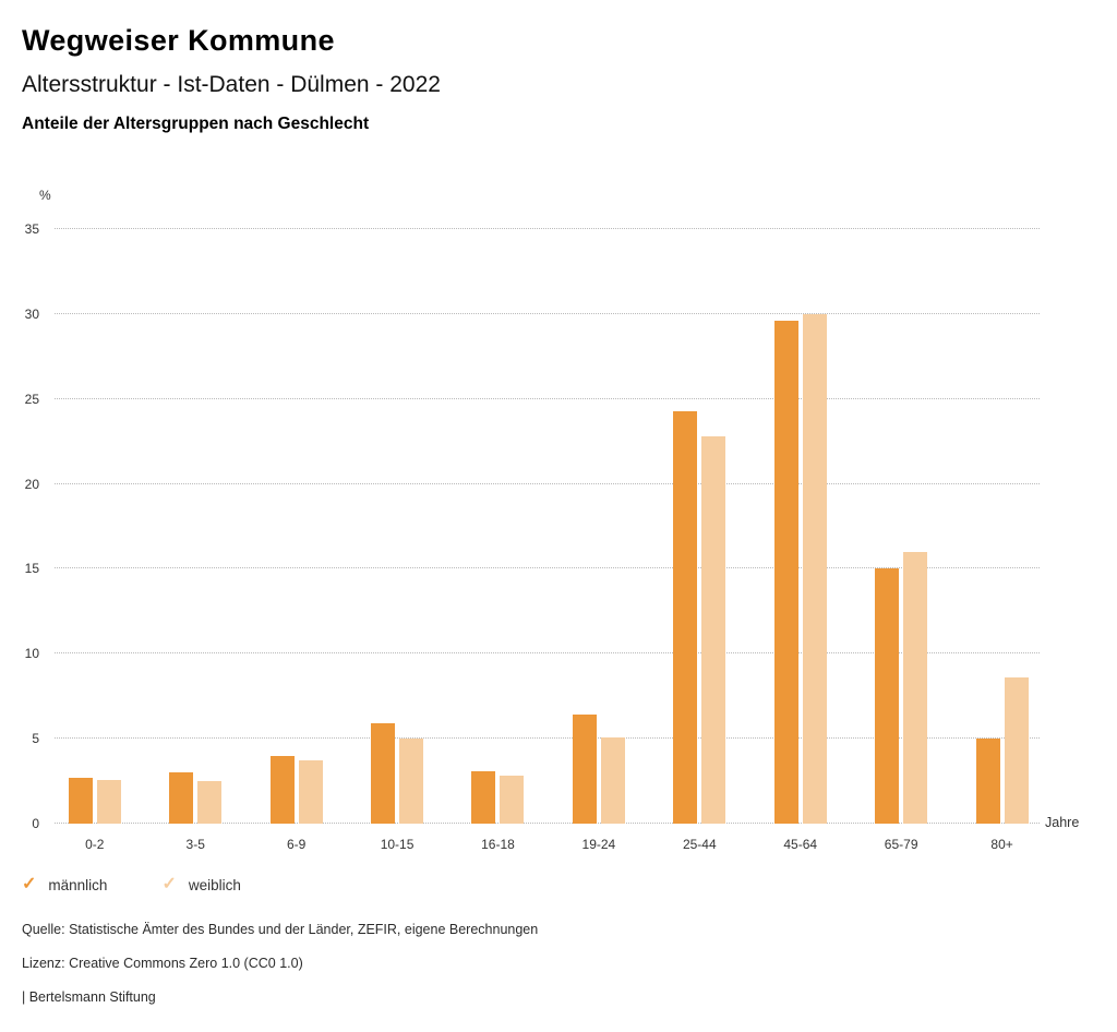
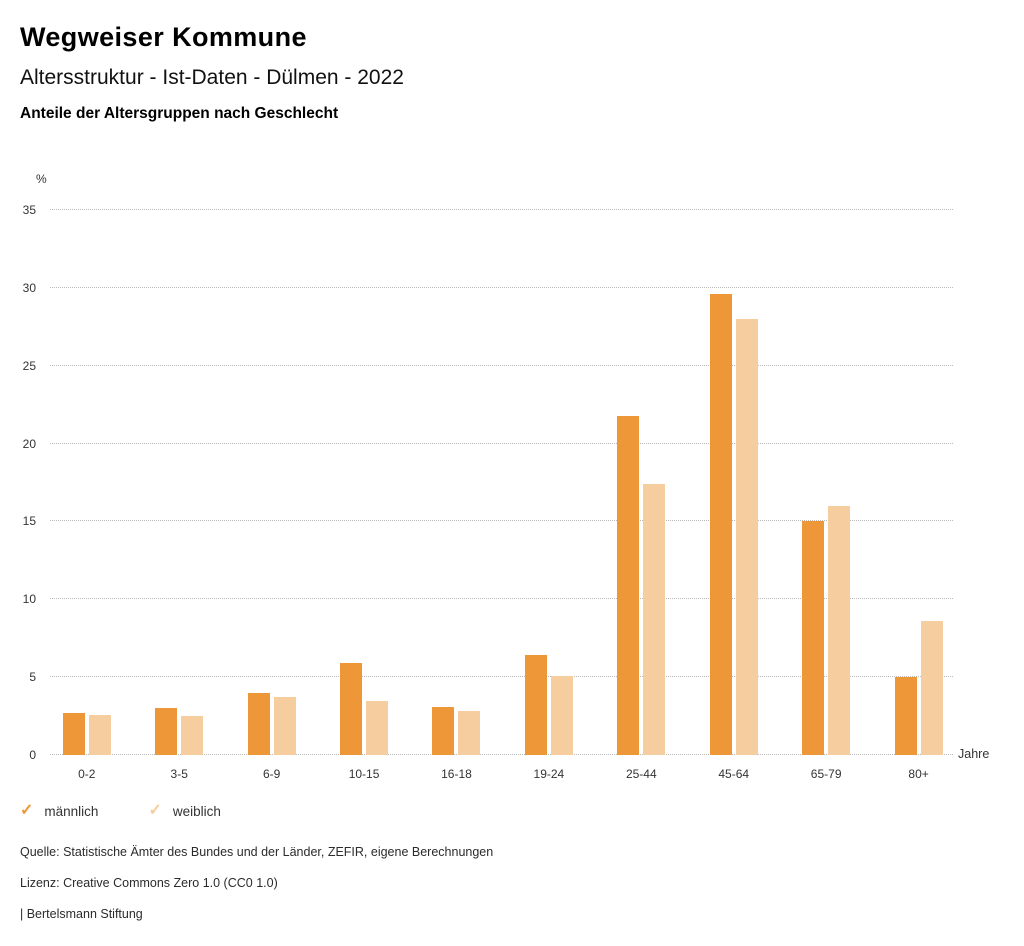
weiblich/10-15: 5.0 -> 3.5
männlich/25-44: 24.3 -> 21.8
weiblich/25-44: 22.8 -> 17.4
weiblich/45-64: 30.0 -> 28.0
